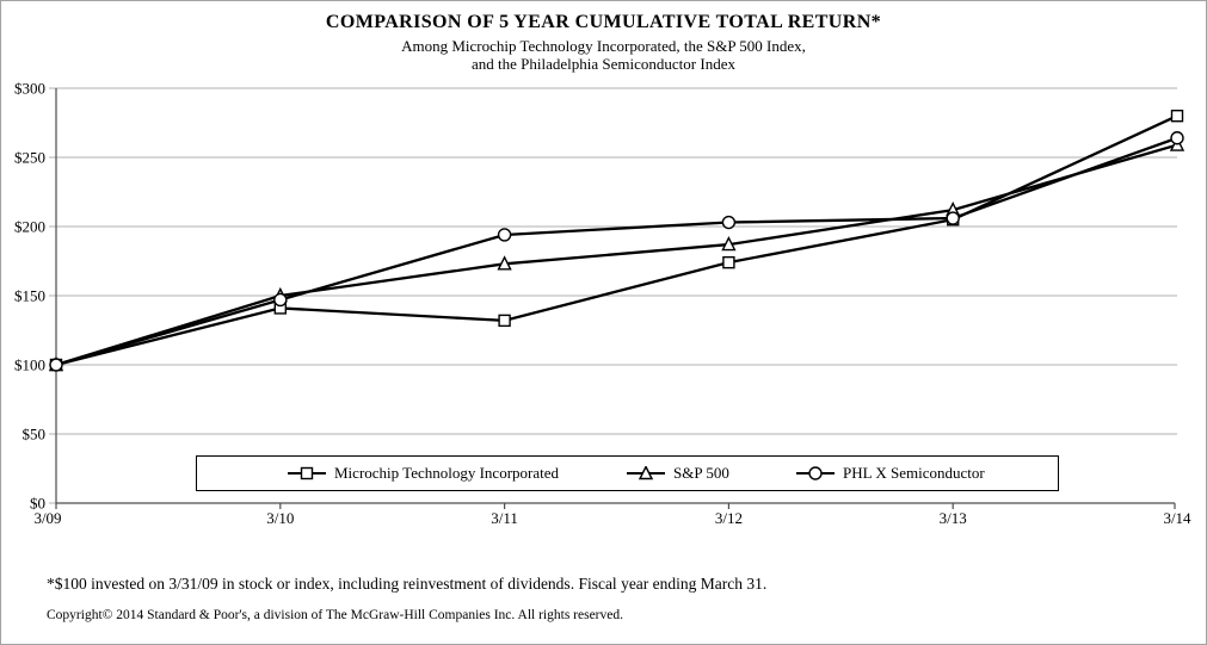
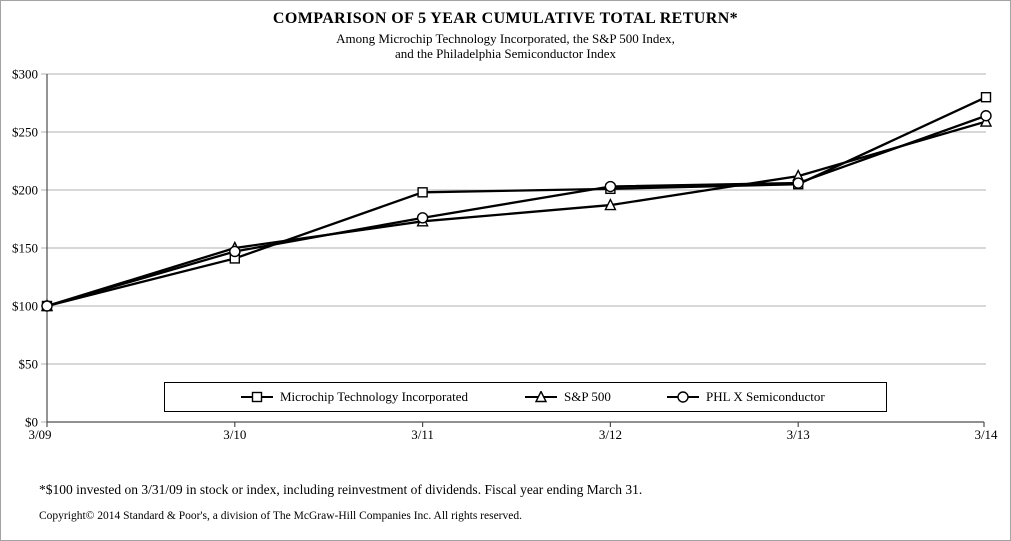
Microchip Technology Incorporated/3/11: $132 -> $198
PHL X Semiconductor/3/11: $194 -> $176
Microchip Technology Incorporated/3/12: $174 -> $201
